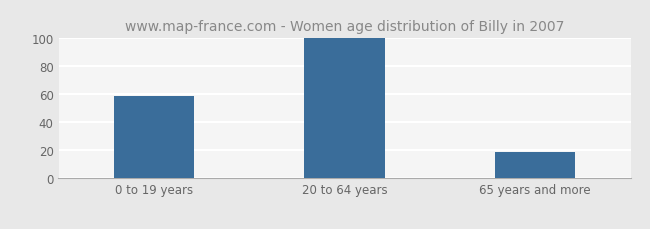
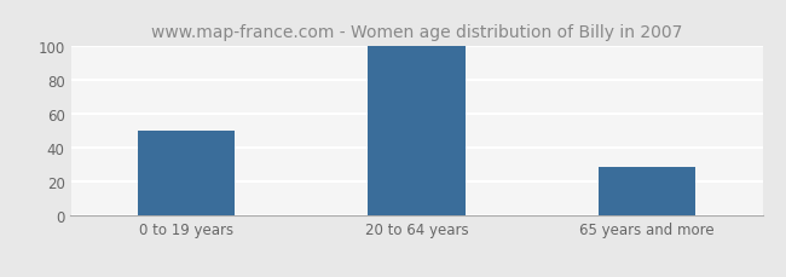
0 to 19 years: 59 -> 50
65 years and more: 19 -> 29
